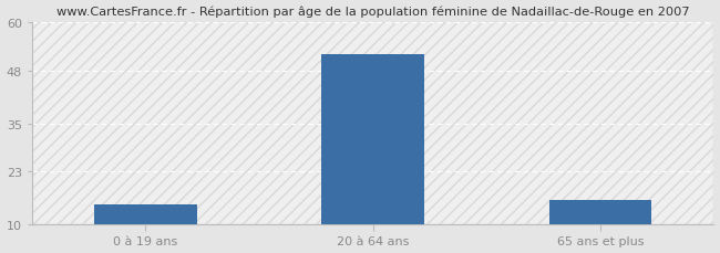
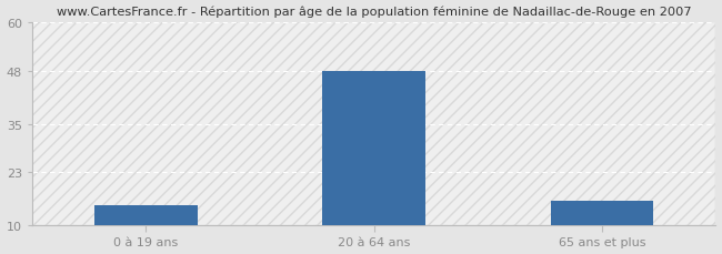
20 à 64 ans: 52 -> 48
